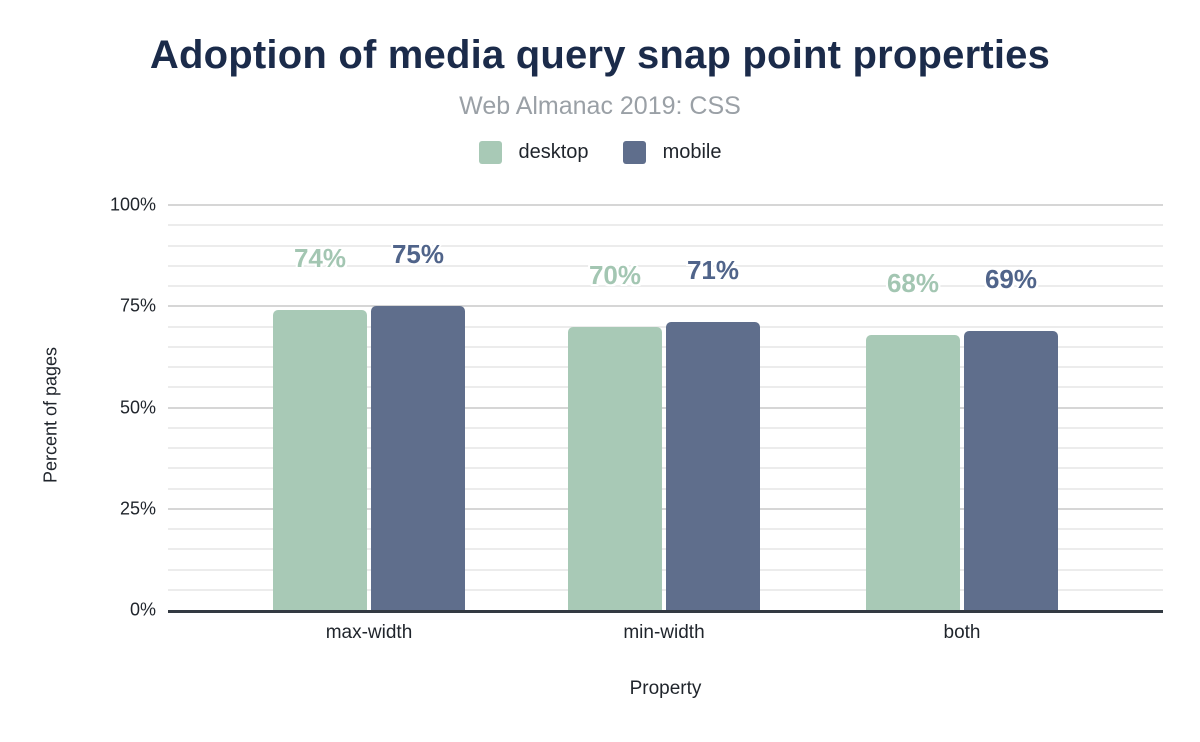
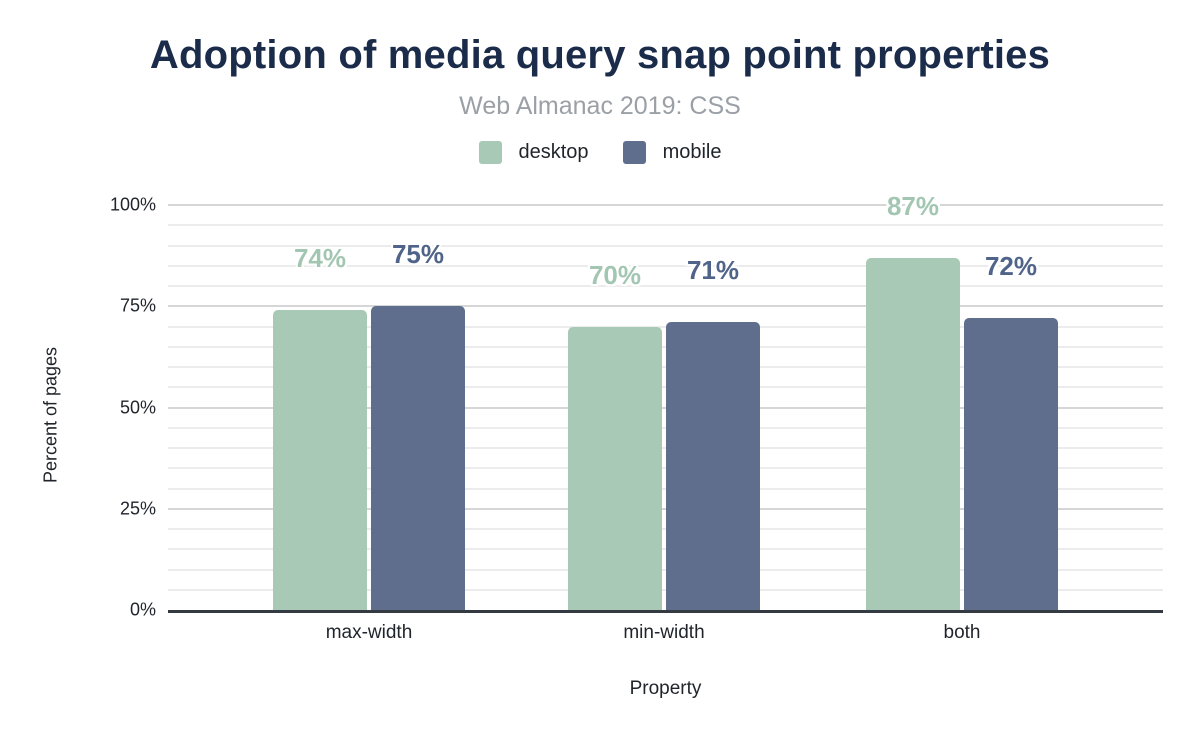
desktop/both: 68% -> 87%
mobile/both: 69% -> 72%
